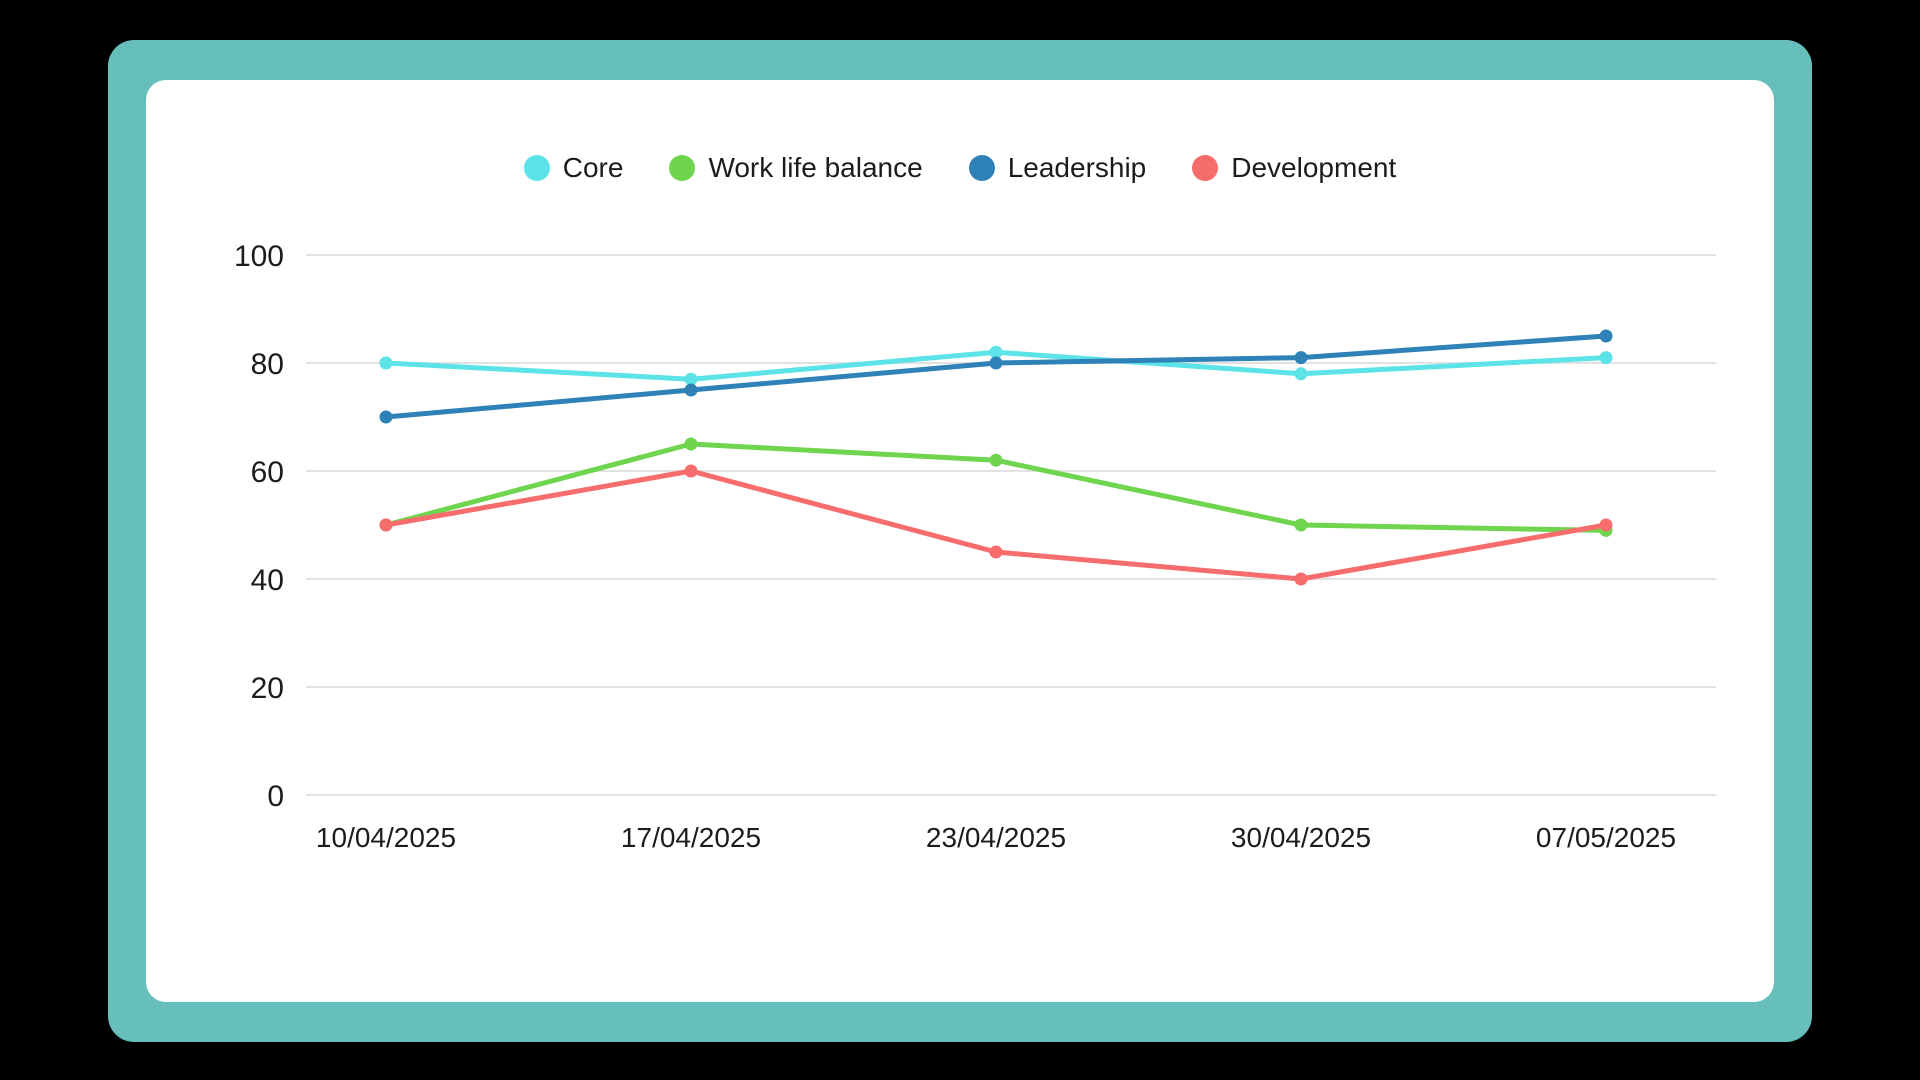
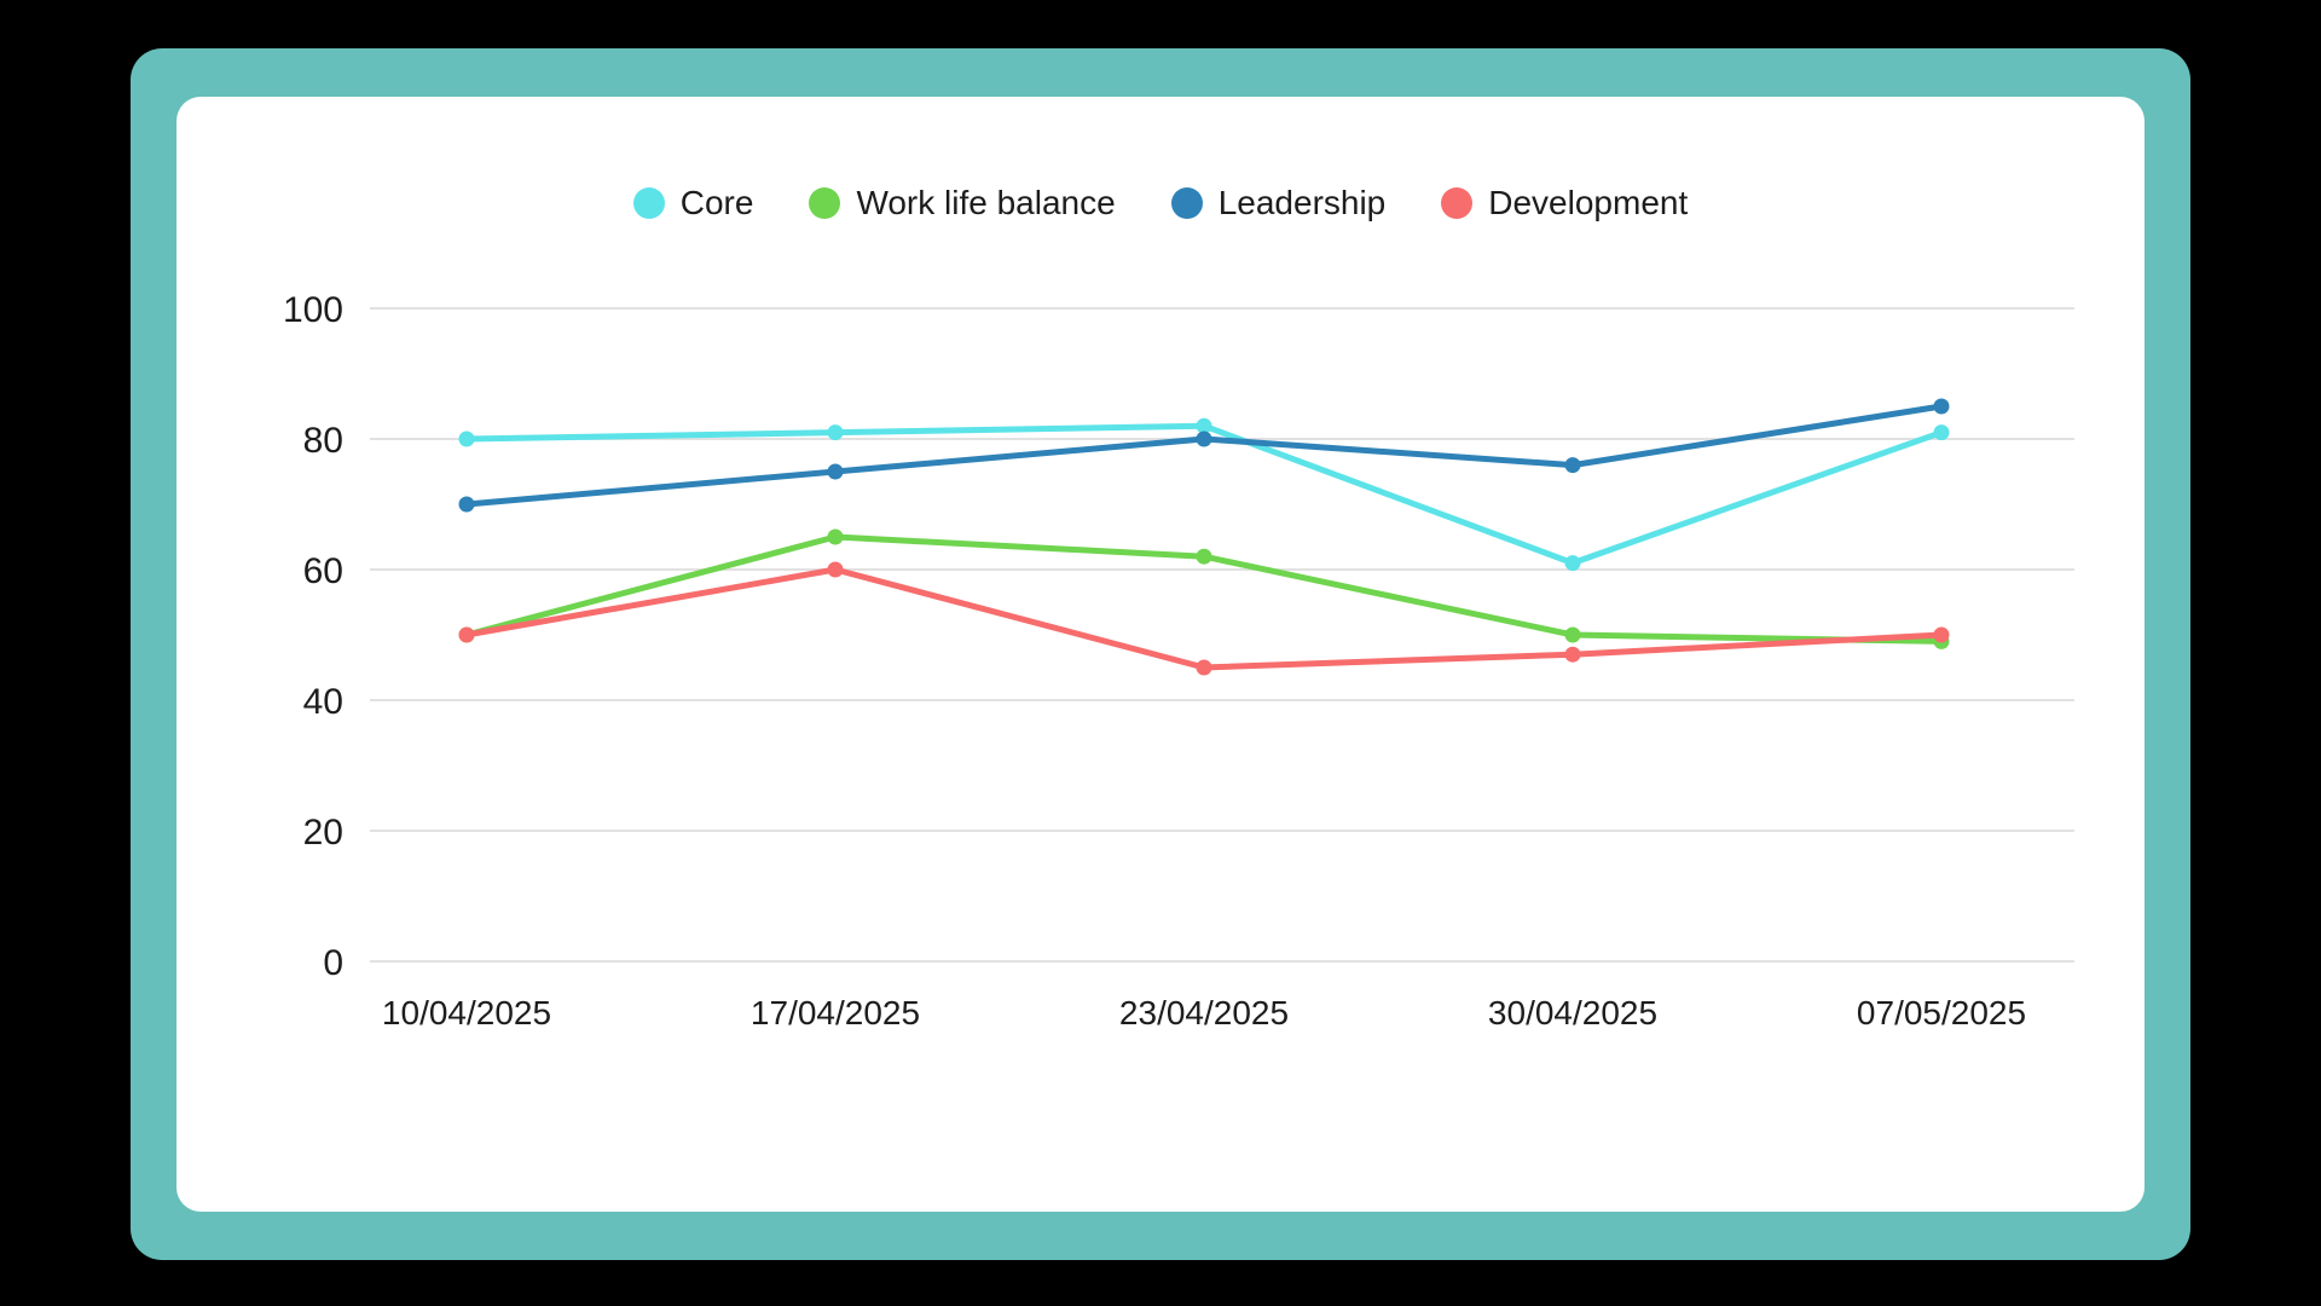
Core/17/04/2025: 77 -> 81
Core/30/04/2025: 78 -> 61
Leadership/30/04/2025: 81 -> 76
Development/30/04/2025: 40 -> 47
